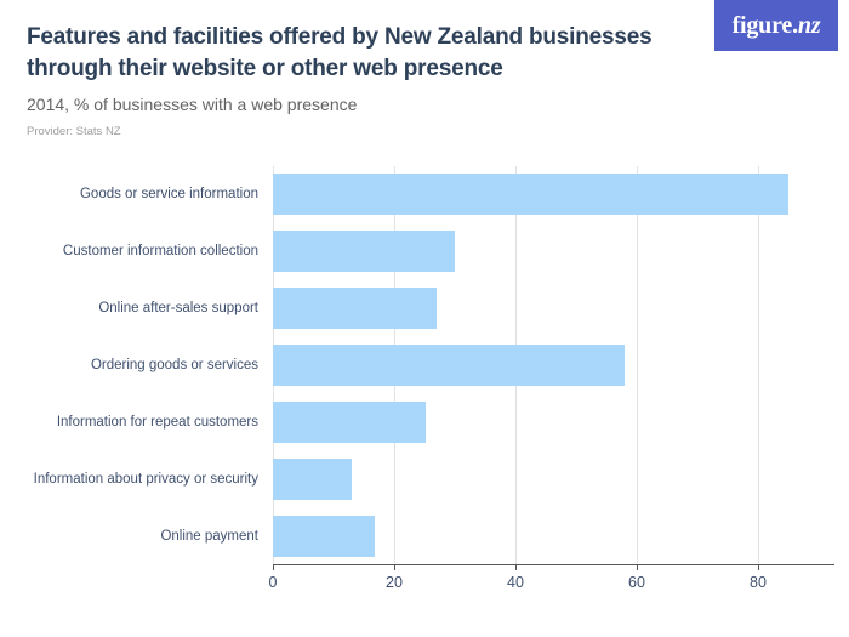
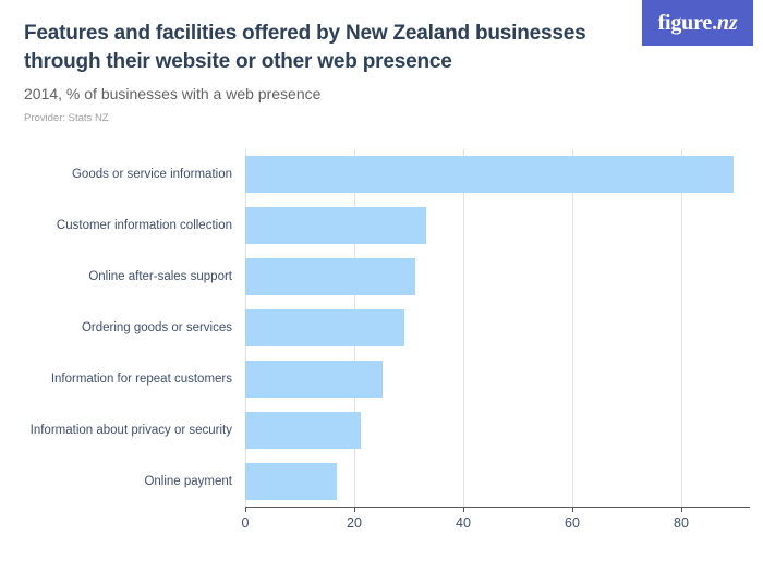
Goods or service information: 85 -> 90
Customer information collection: 30 -> 33
Online after-sales support: 27 -> 31
Ordering goods or services: 58 -> 29
Information about privacy or security: 13 -> 21
